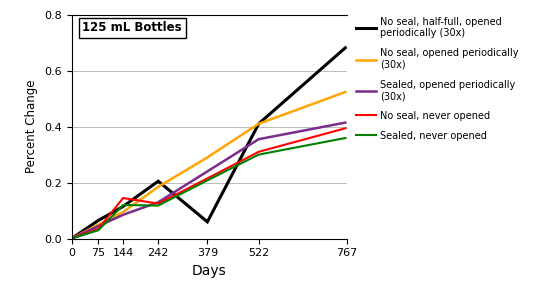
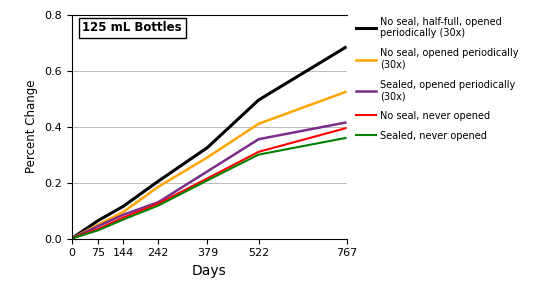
No seal, never opened/144: 0.145 -> 0.075
Sealed, never opened/144: 0.120 -> 0.068
No seal, half-full, opened periodically (30x)/379: 0.060 -> 0.325
No seal, half-full, opened periodically (30x)/522: 0.410 -> 0.495
